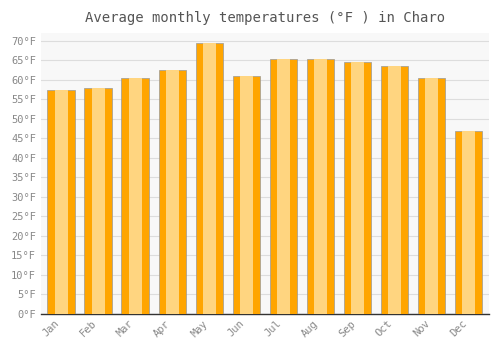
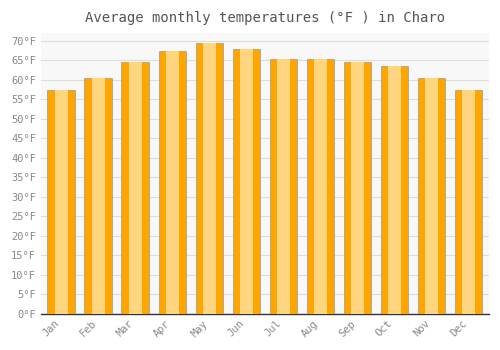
Feb: 58.0°F -> 60.5°F
Mar: 60.5°F -> 64.5°F
Apr: 62.5°F -> 67.5°F
Jun: 61.0°F -> 68.0°F
Dec: 47.0°F -> 57.5°F
